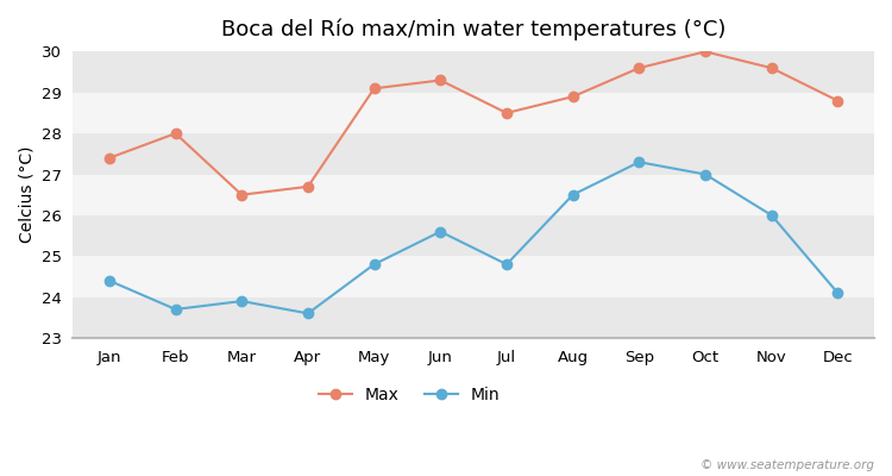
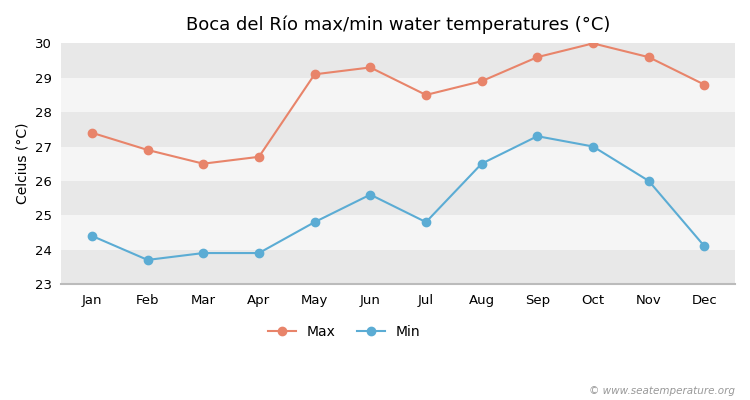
Max/Feb: 28.0 -> 26.9
Min/Apr: 23.6 -> 23.9
